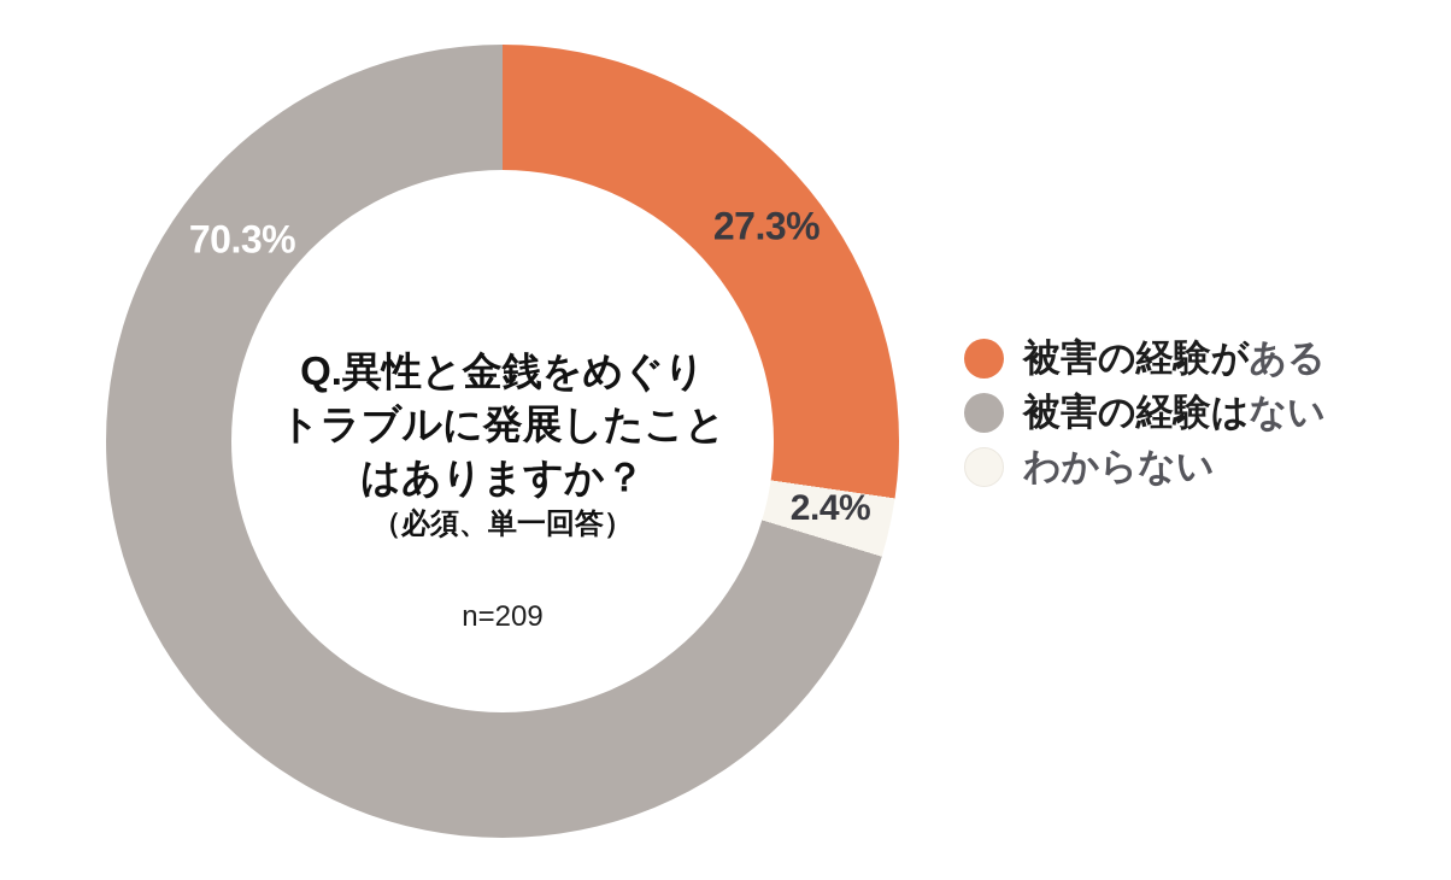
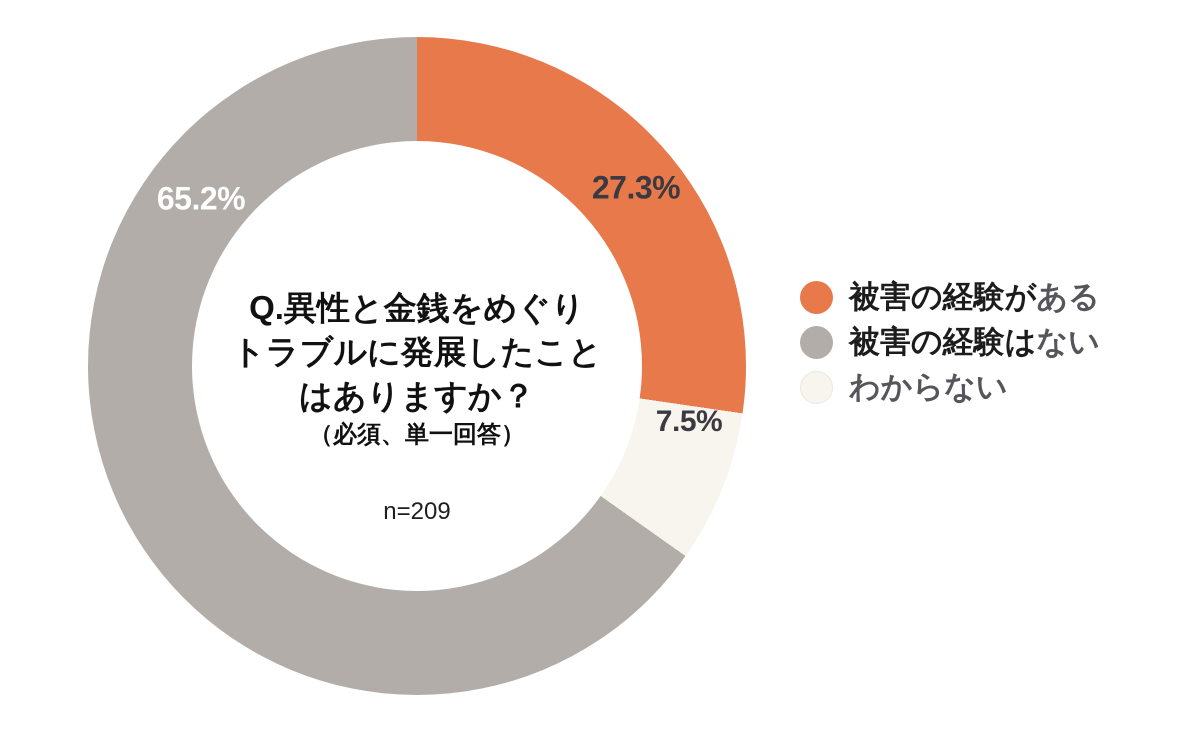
わからない: 2.4% -> 7.5%
被害の経験はない: 70.3% -> 65.2%
